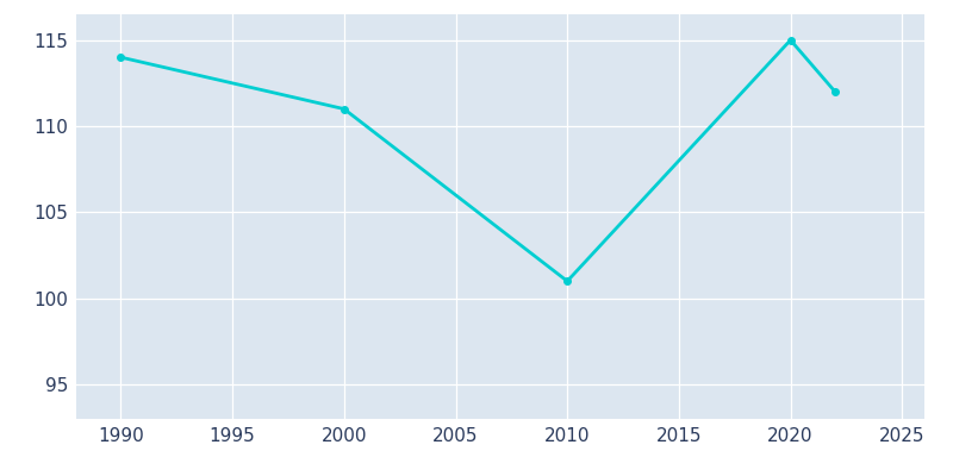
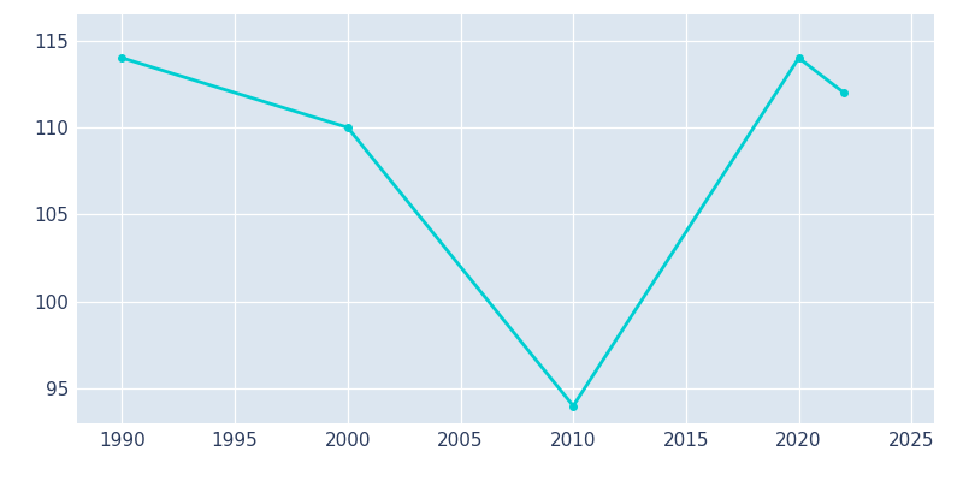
2000: 111 -> 110
2010: 101 -> 94
2020: 115 -> 114
